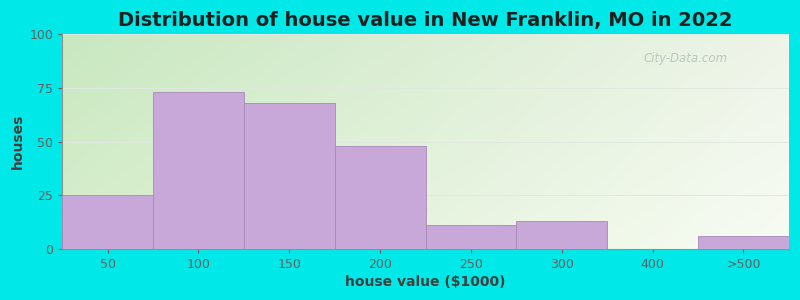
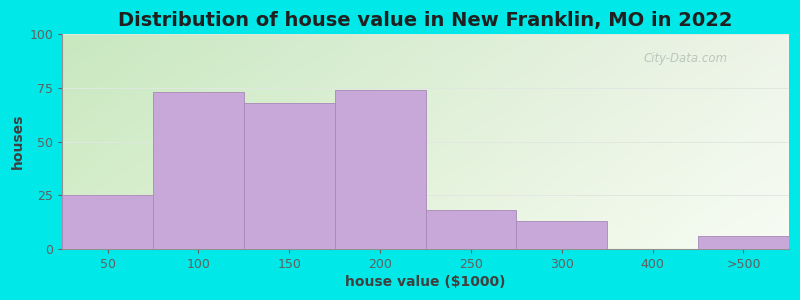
200: 48 -> 74
250: 11 -> 18
